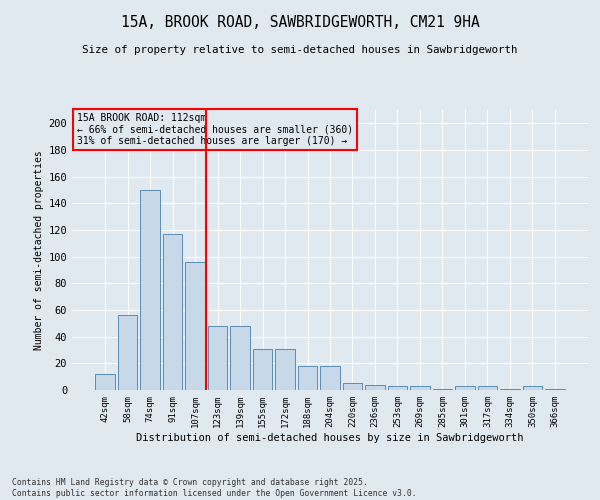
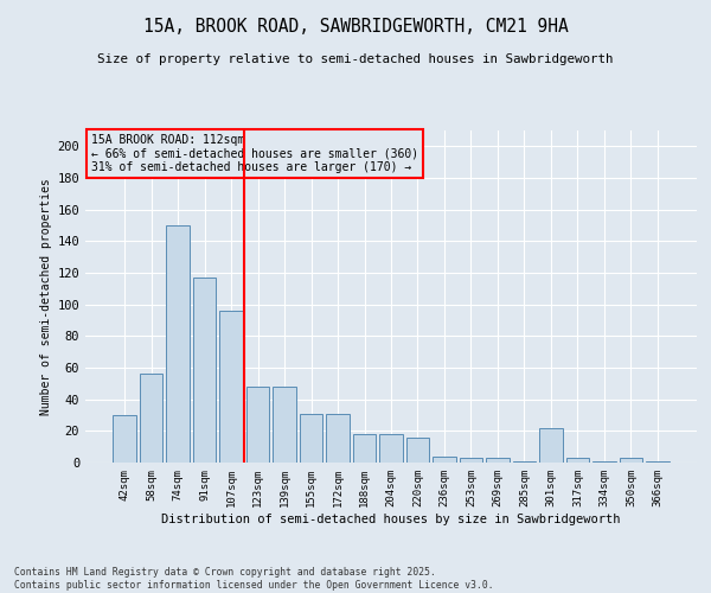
42sqm: 12 -> 30
220sqm: 5 -> 16
301sqm: 3 -> 22
